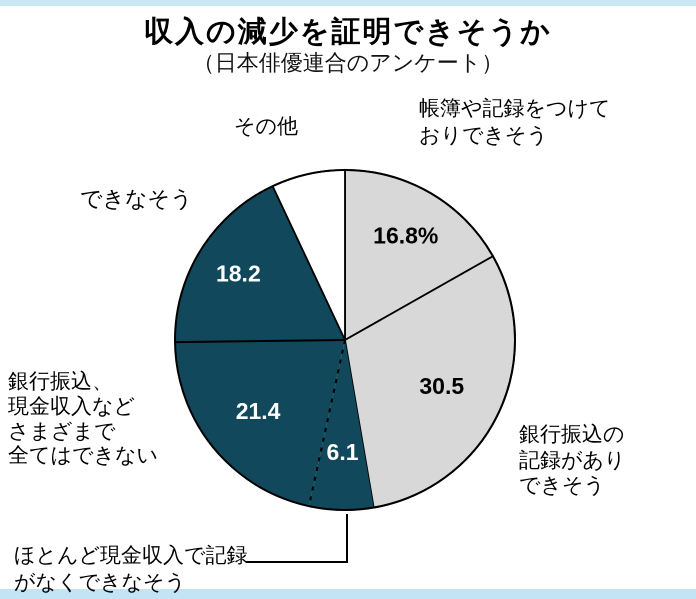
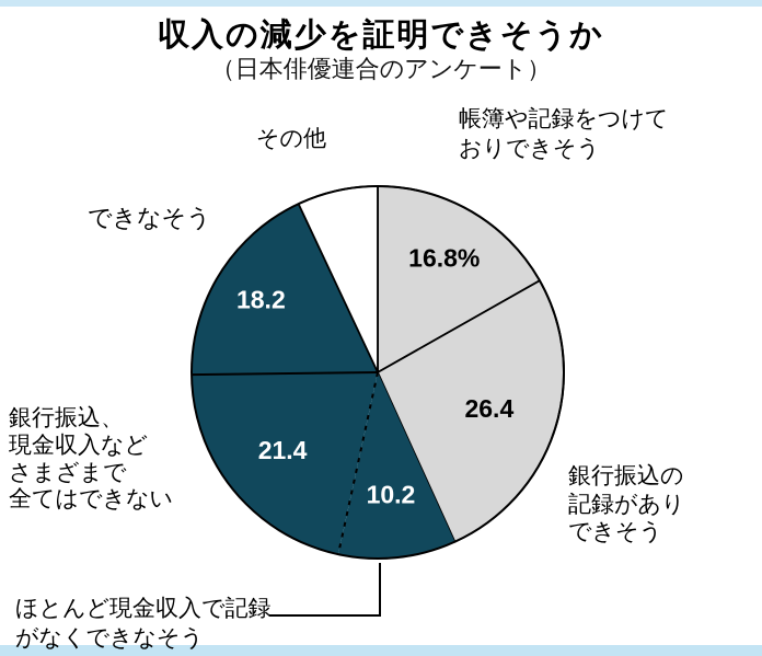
銀行振込の 記録があり できそう: 30.5 -> 26.4
ほとんど現金収入で記録 がなくできなそう: 6.1 -> 10.2
